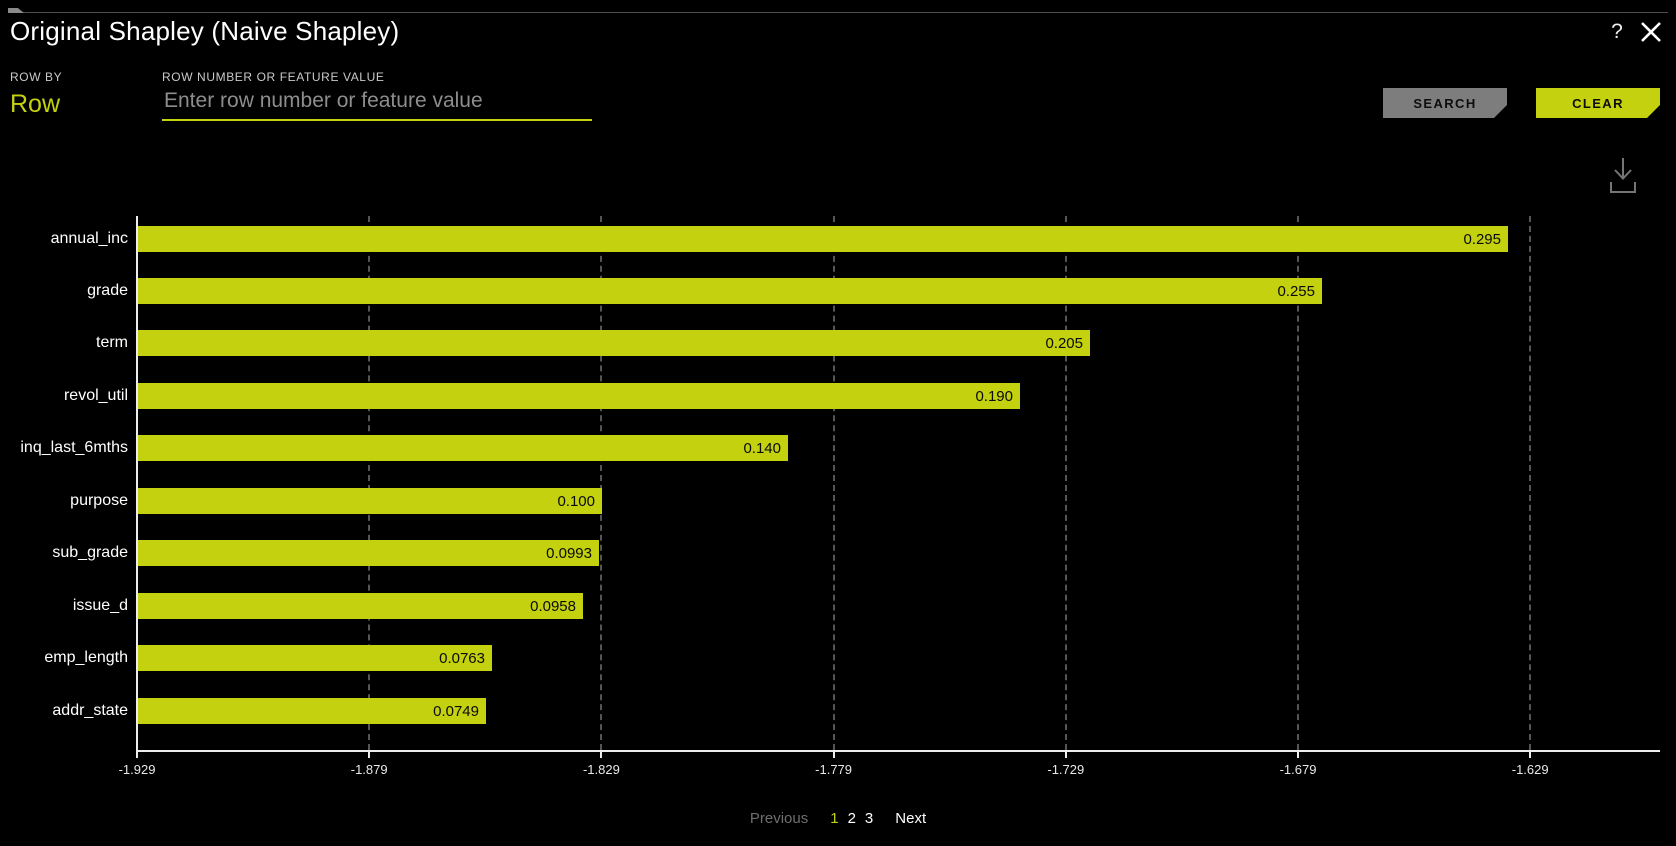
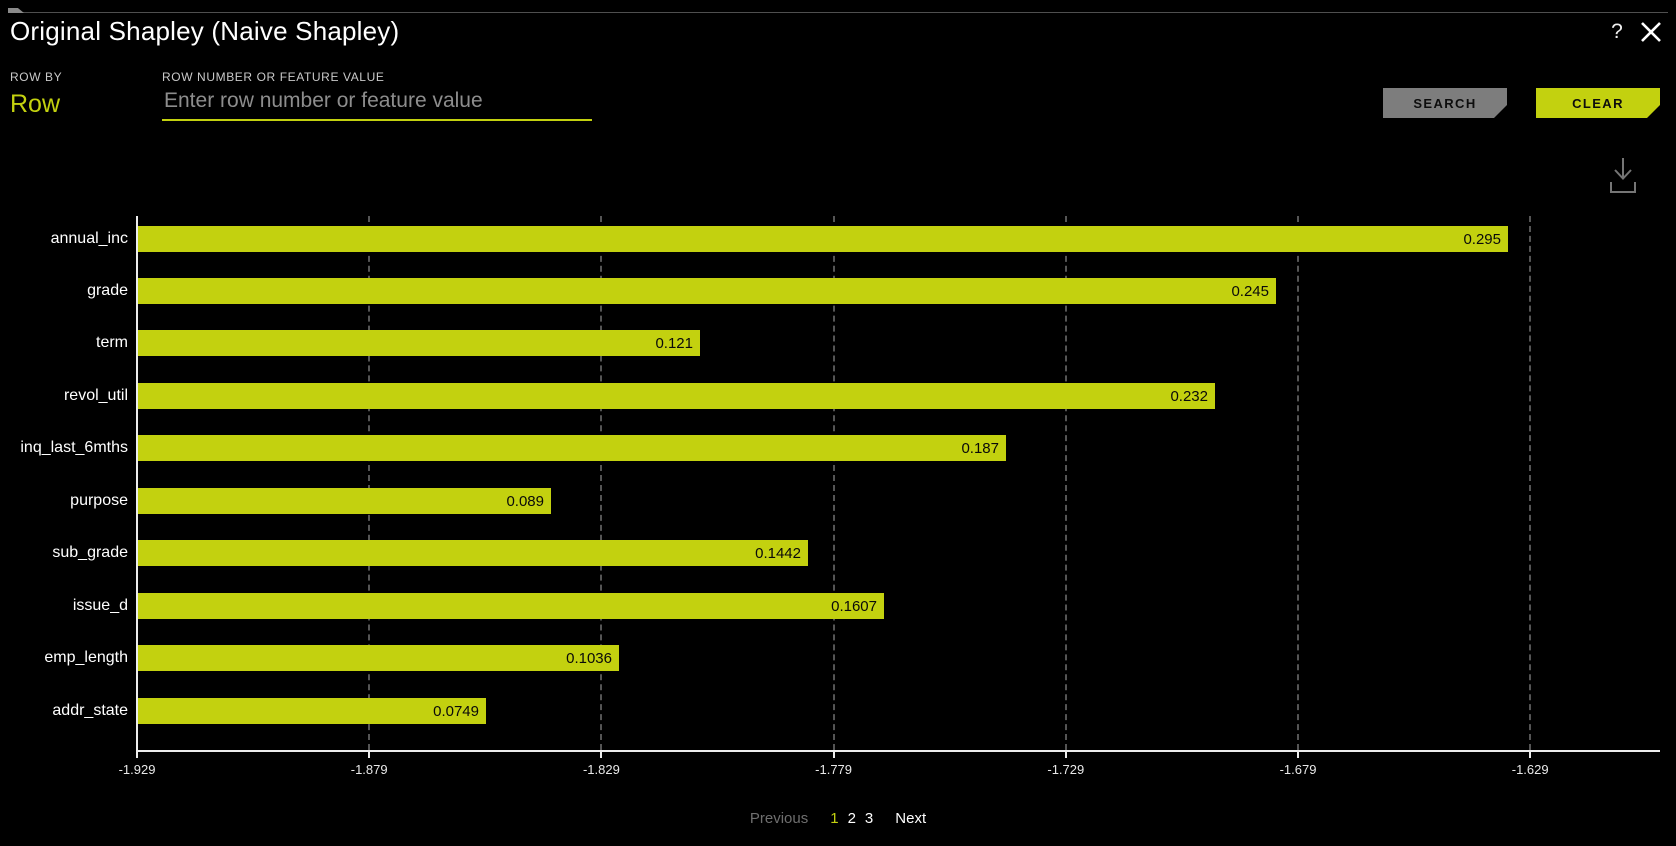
grade: 0.255 -> 0.245
term: 0.205 -> 0.121
revol_util: 0.190 -> 0.232
inq_last_6mths: 0.140 -> 0.187
purpose: 0.100 -> 0.089
sub_grade: 0.0993 -> 0.1442
issue_d: 0.0958 -> 0.1607
emp_length: 0.0763 -> 0.1036
